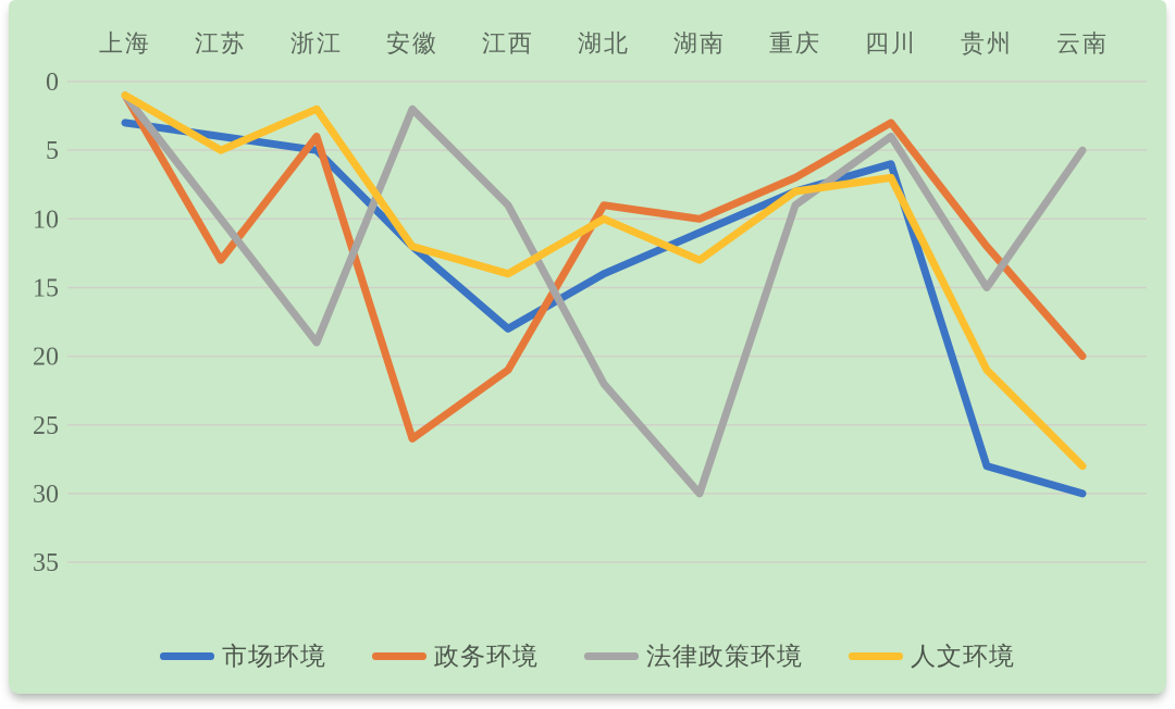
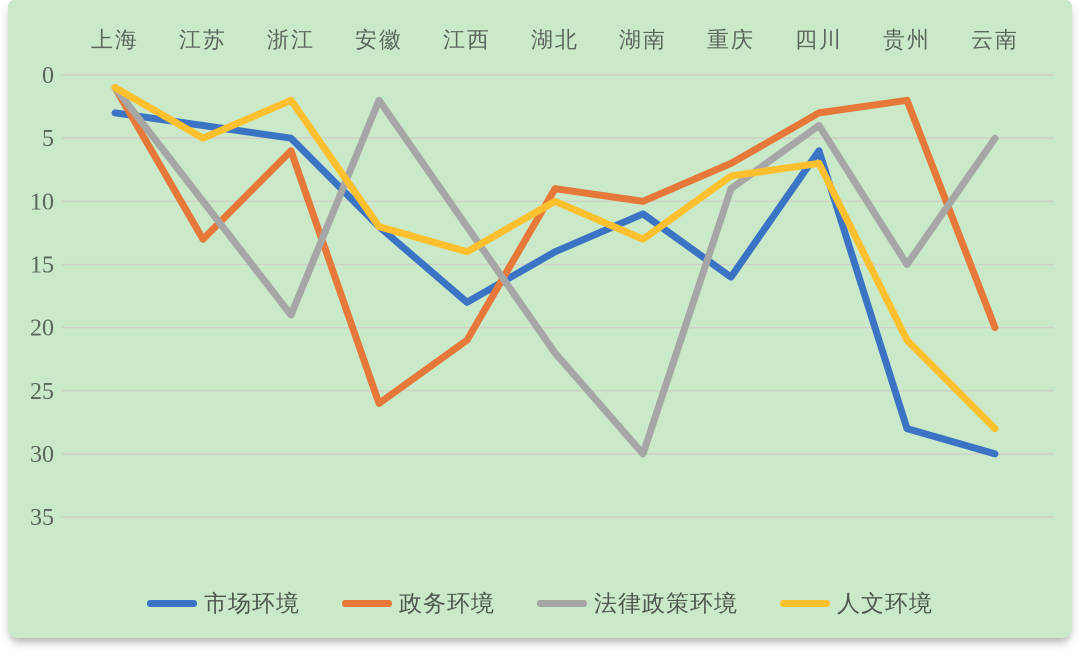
政务环境/浙江: 4 -> 6
法律政策环境/江西: 9 -> 12
市场环境/重庆: 8 -> 16
政务环境/贵州: 12 -> 2
